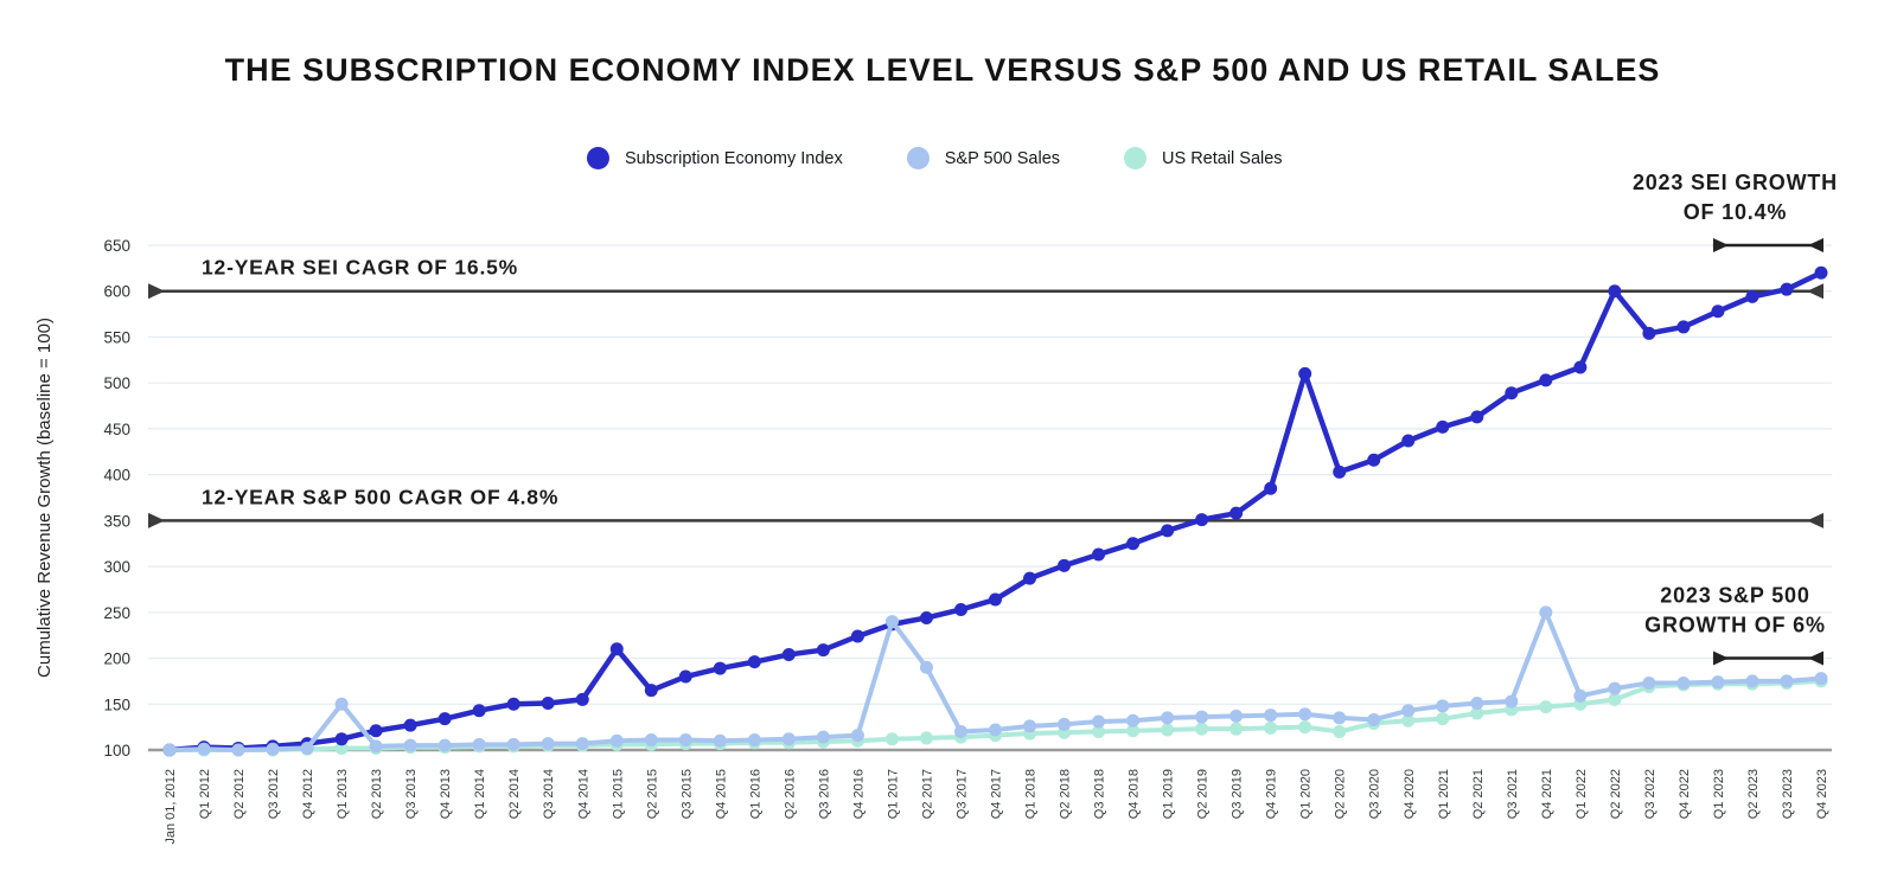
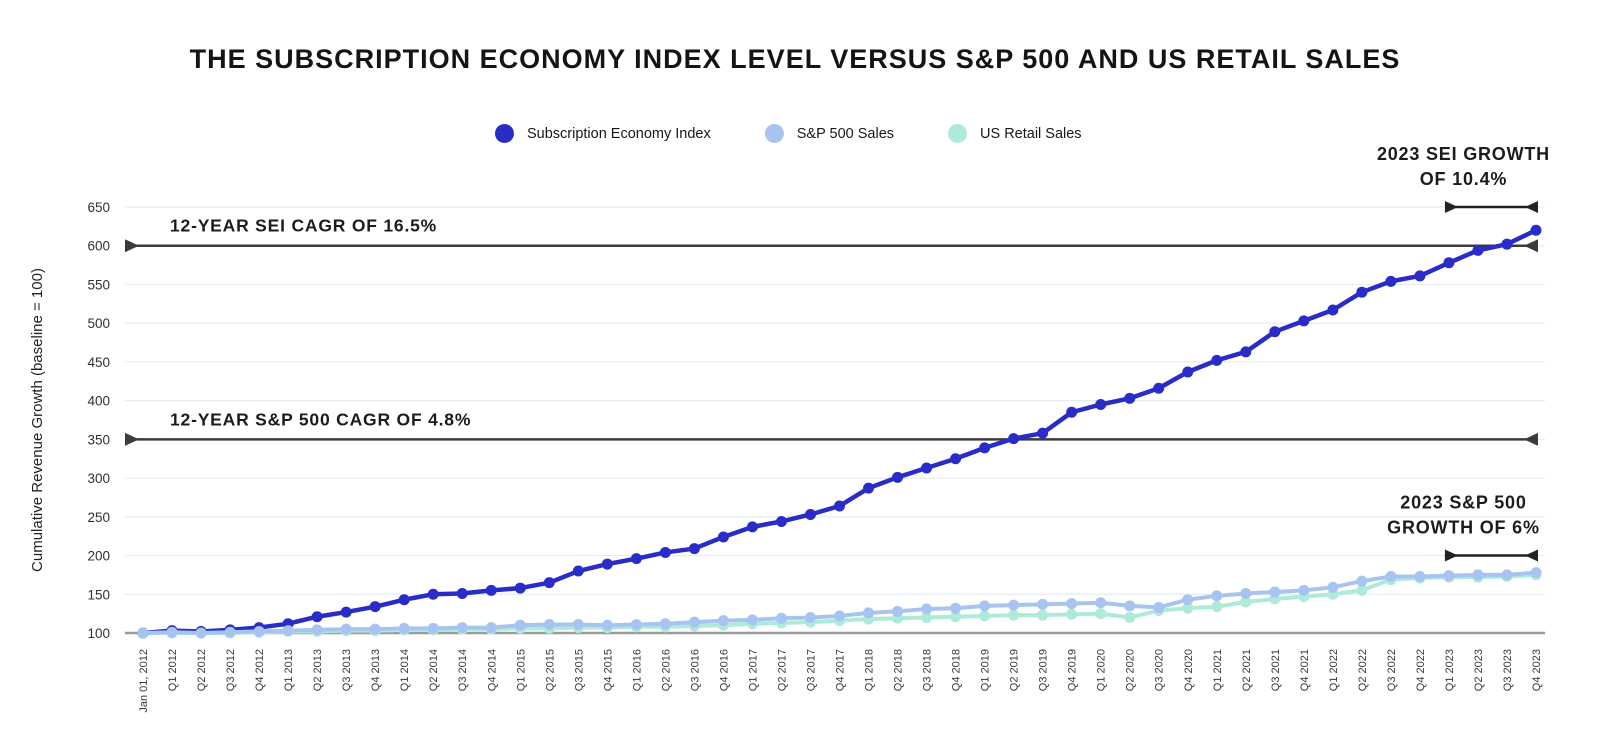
S&P 500 Sales/Q1 2013: 150 -> 100
Subscription Economy Index/Q1 2015: 210 -> 160
S&P 500 Sales/Q1 2017: 240 -> 120
S&P 500 Sales/Q2 2017: 190 -> 120
Subscription Economy Index/Q1 2020: 510 -> 400
S&P 500 Sales/Q4 2021: 250 -> 160
Subscription Economy Index/Q2 2022: 600 -> 540
